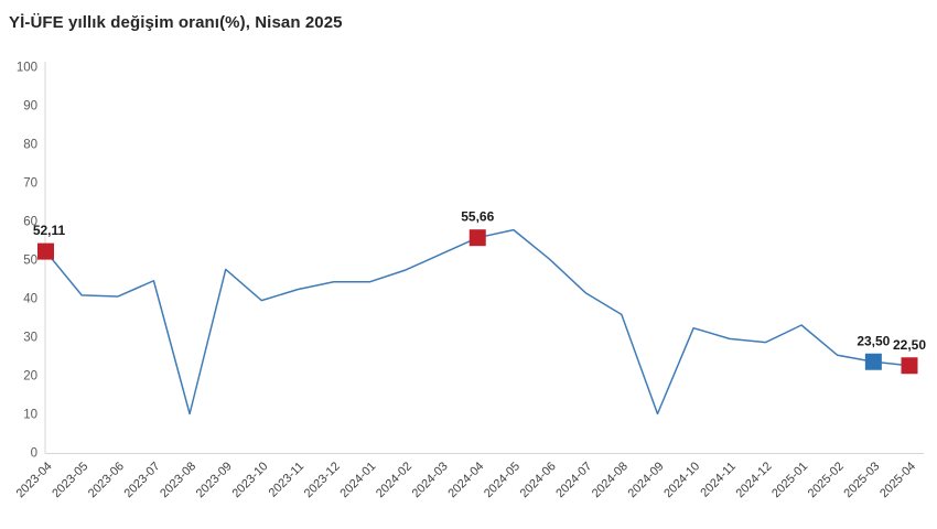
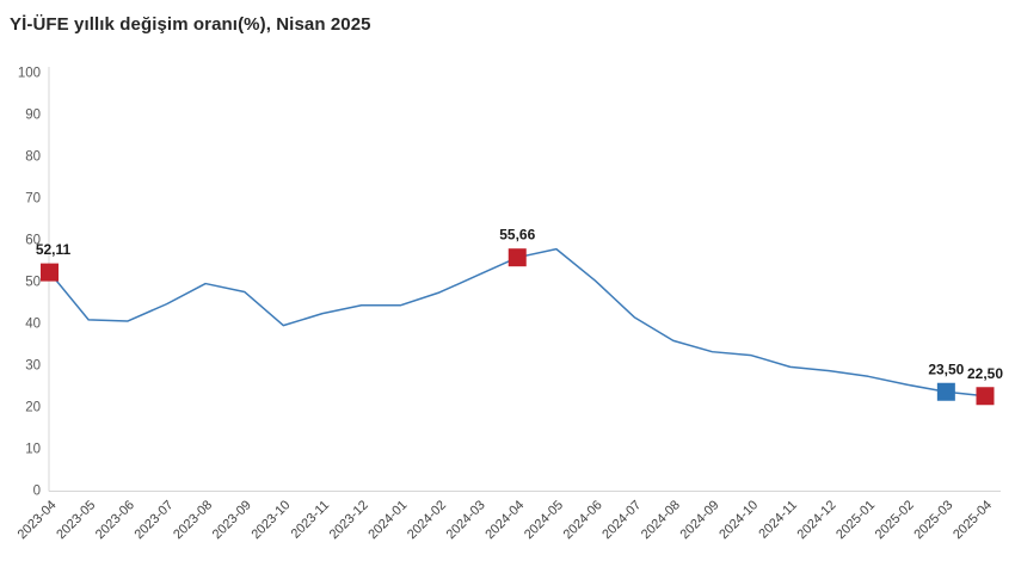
2023-08: 10 -> 49
2024-09: 10 -> 33
2025-01: 33 -> 27
